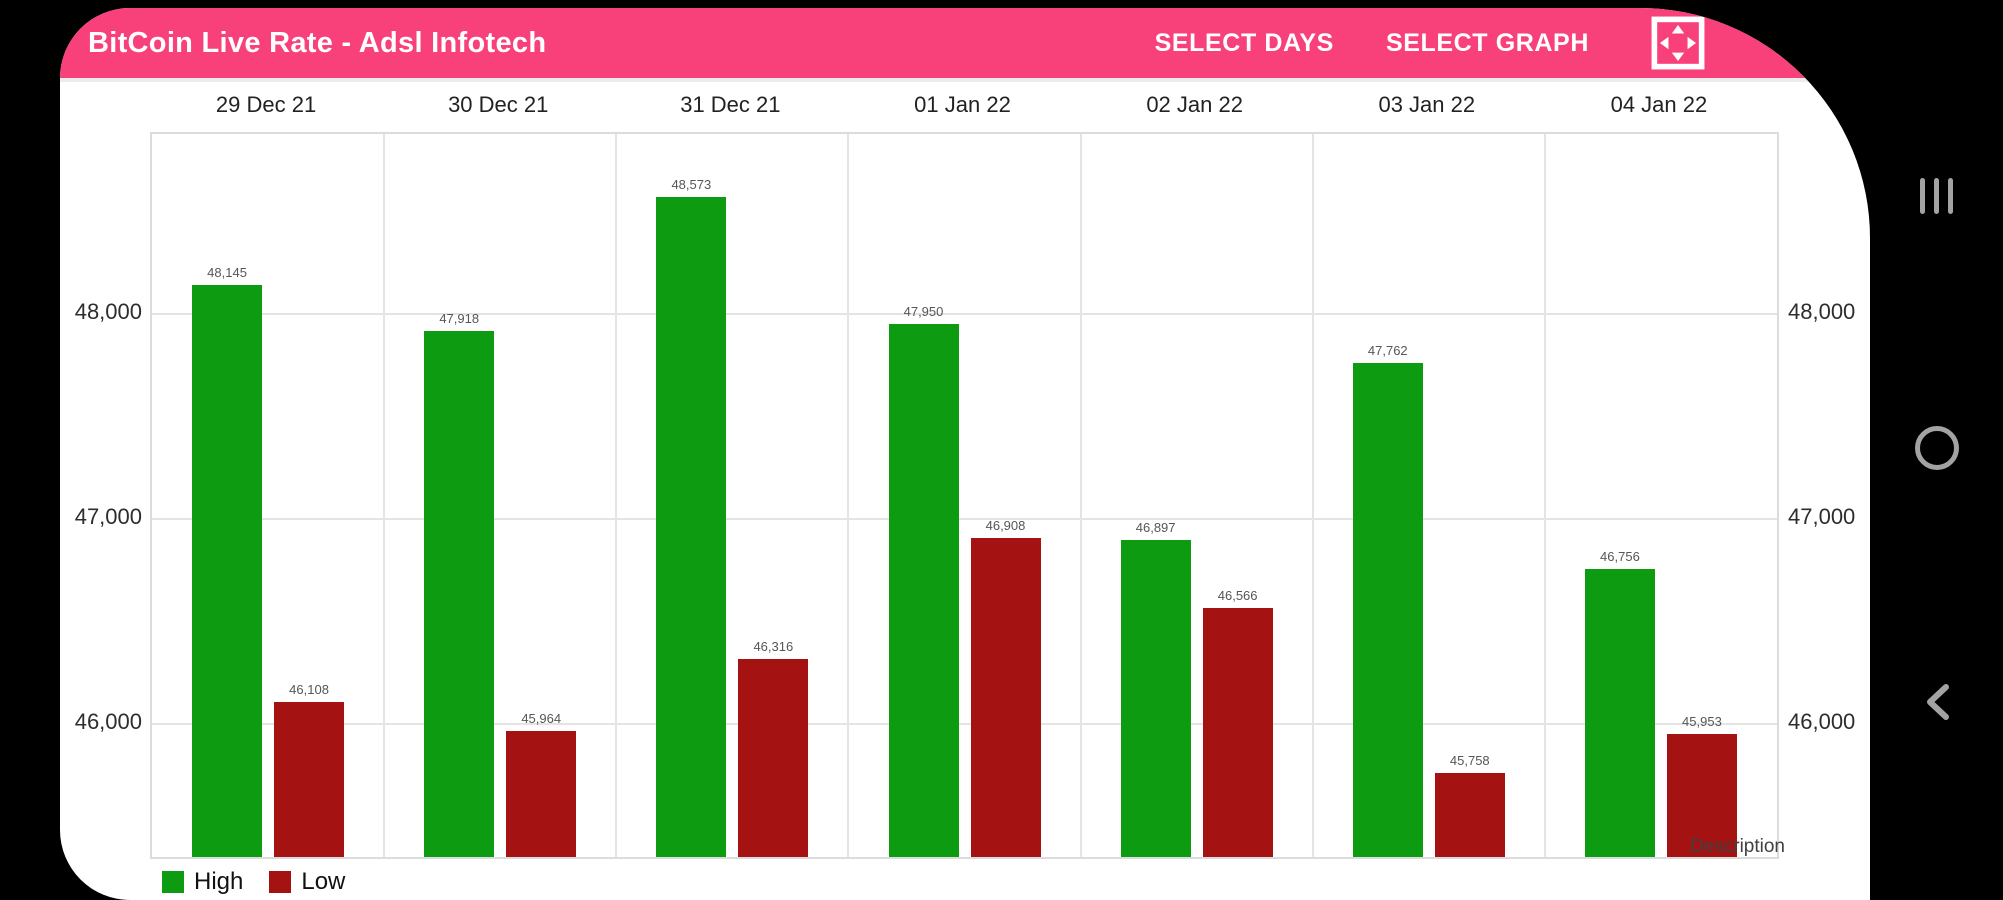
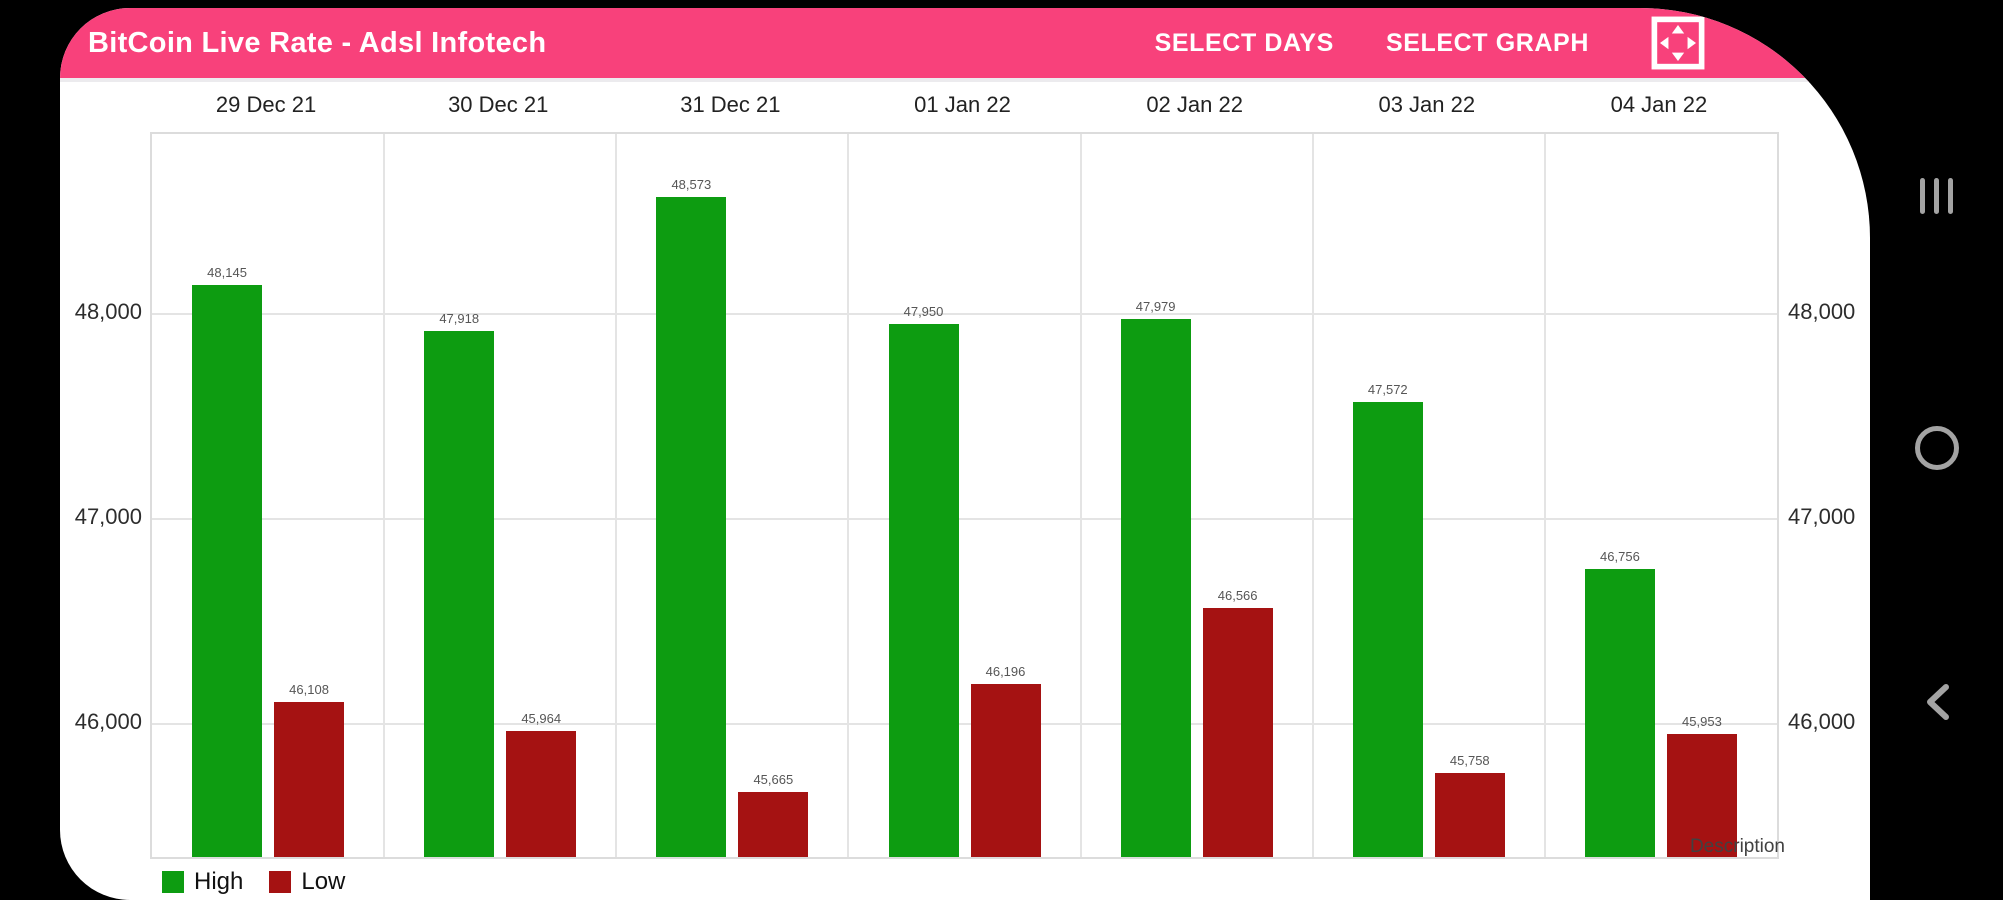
Low/31 Dec 21: 46,316 -> 45,665
Low/01 Jan 22: 46,908 -> 46,196
High/02 Jan 22: 46,897 -> 47,979
High/03 Jan 22: 47,762 -> 47,572
